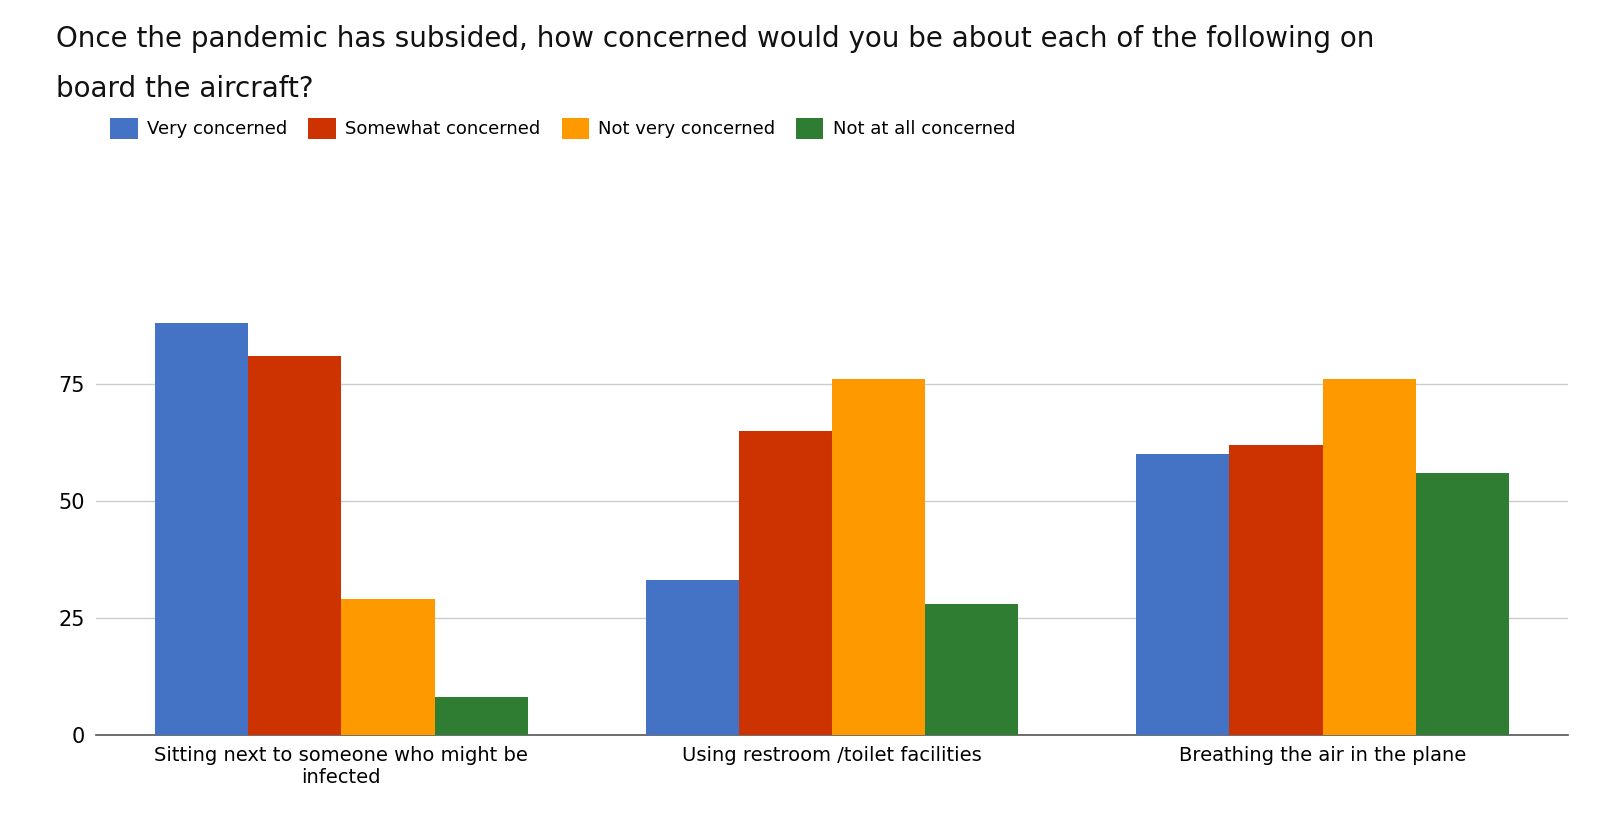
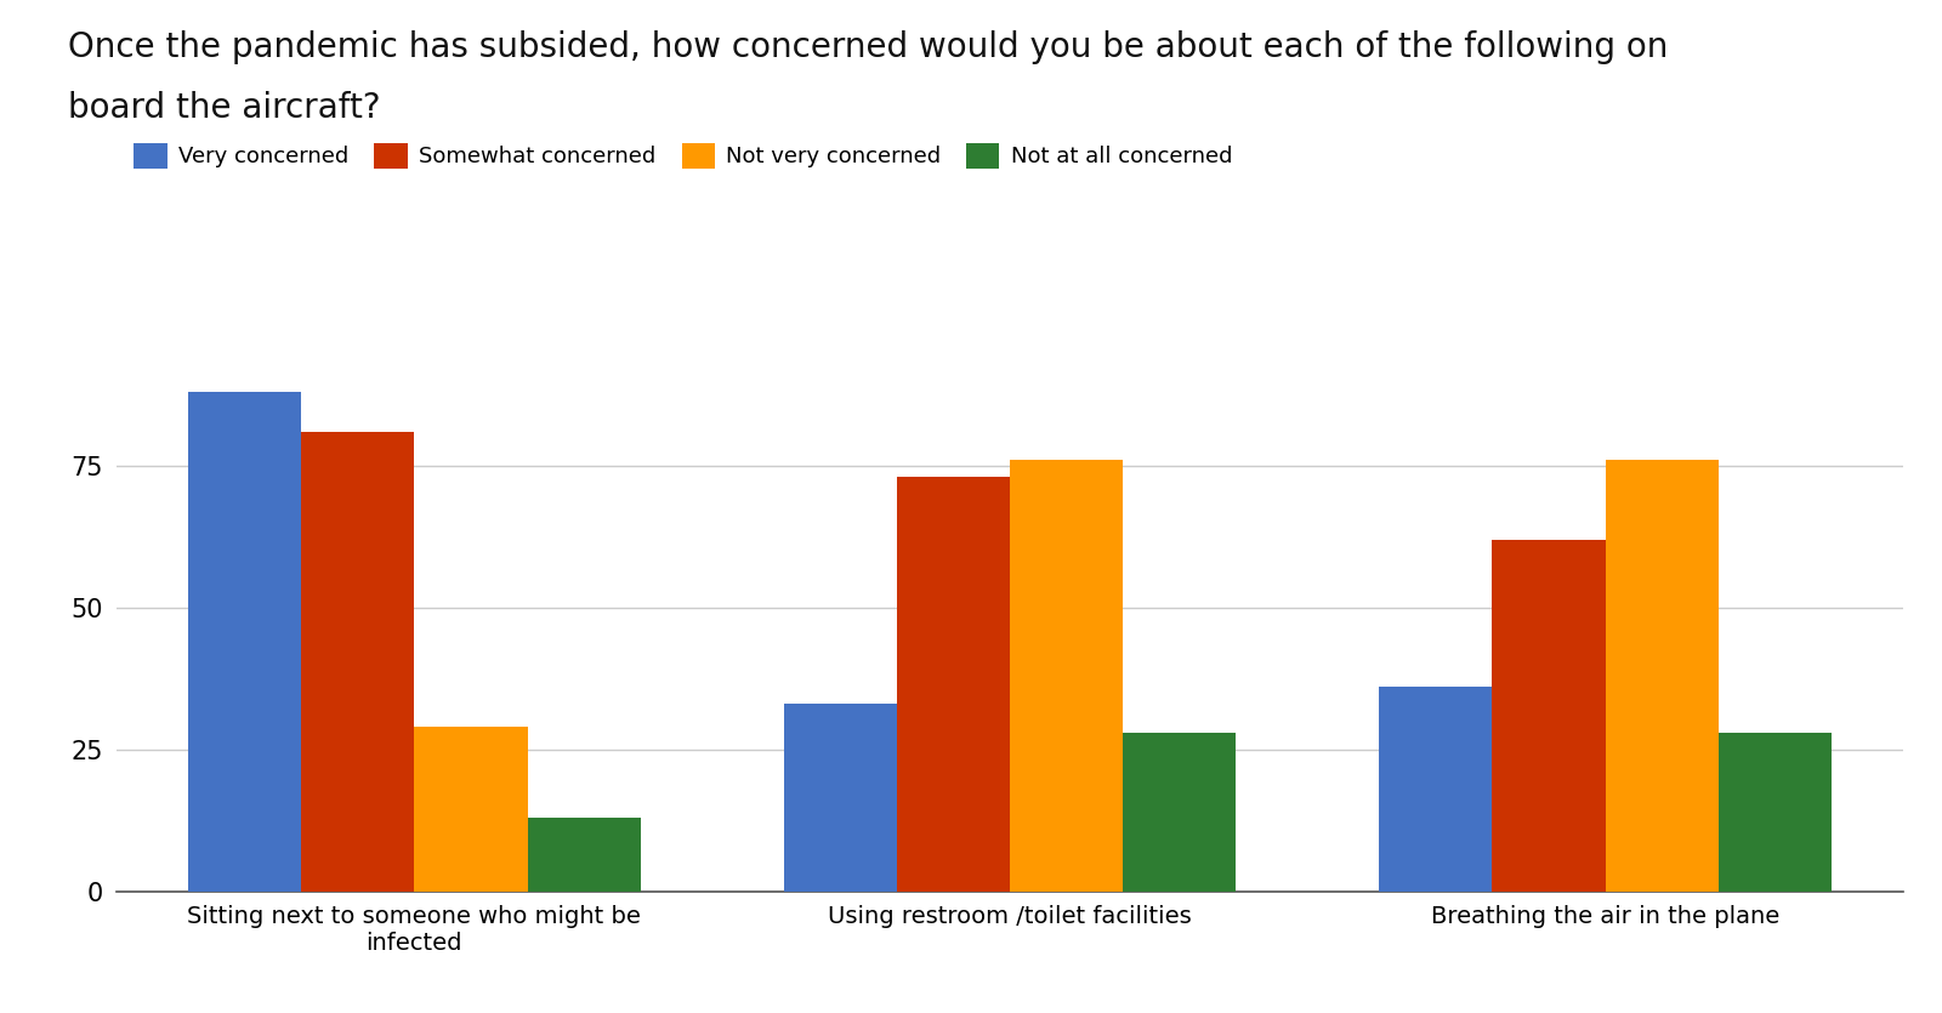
Not at all concerned/Sitting next to someone who might be infected: 8 -> 13
Somewhat concerned/Using restroom /toilet facilities: 65 -> 73
Very concerned/Breathing the air in the plane: 60 -> 36
Not at all concerned/Breathing the air in the plane: 56 -> 28
